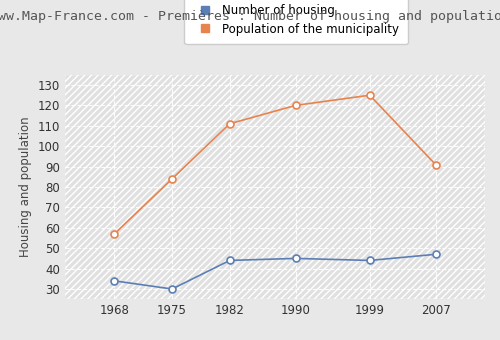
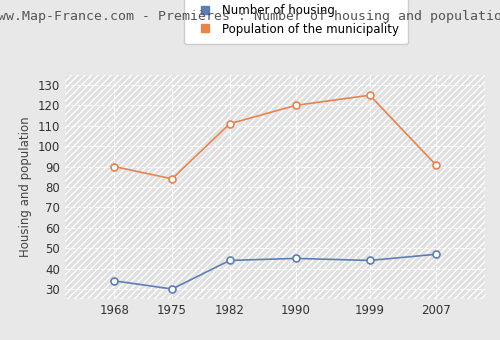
Population of the municipality/1968: 57 -> 90
